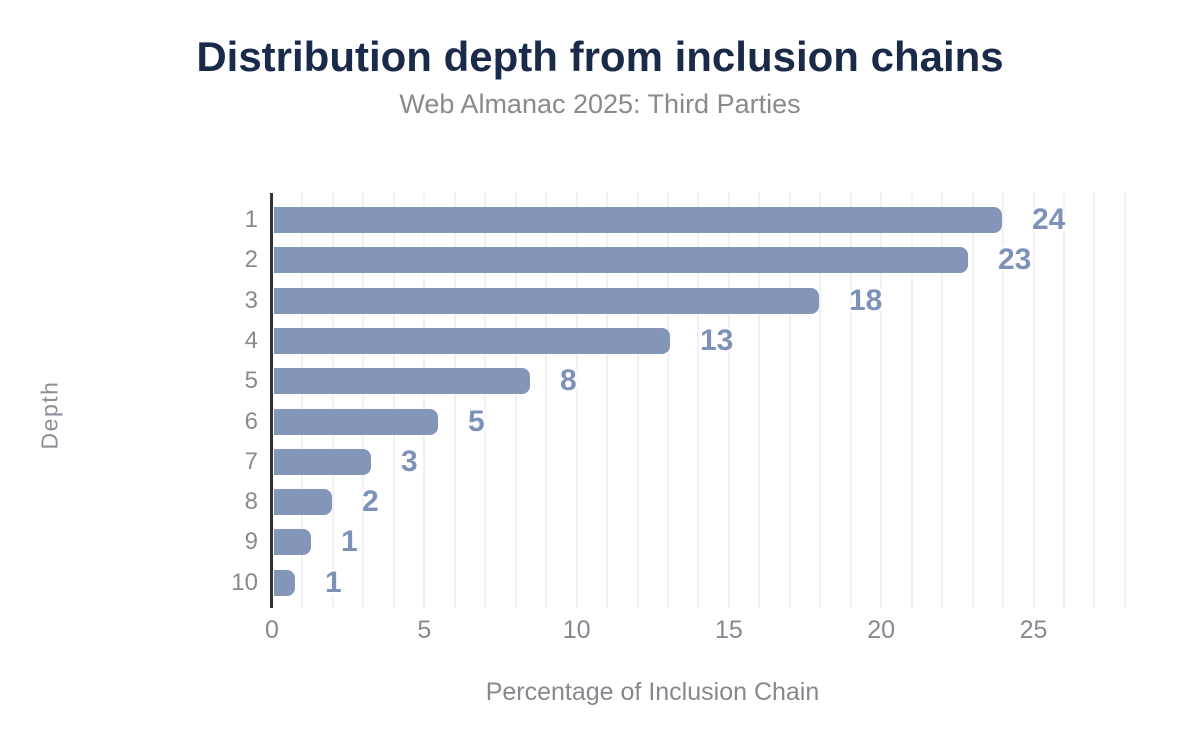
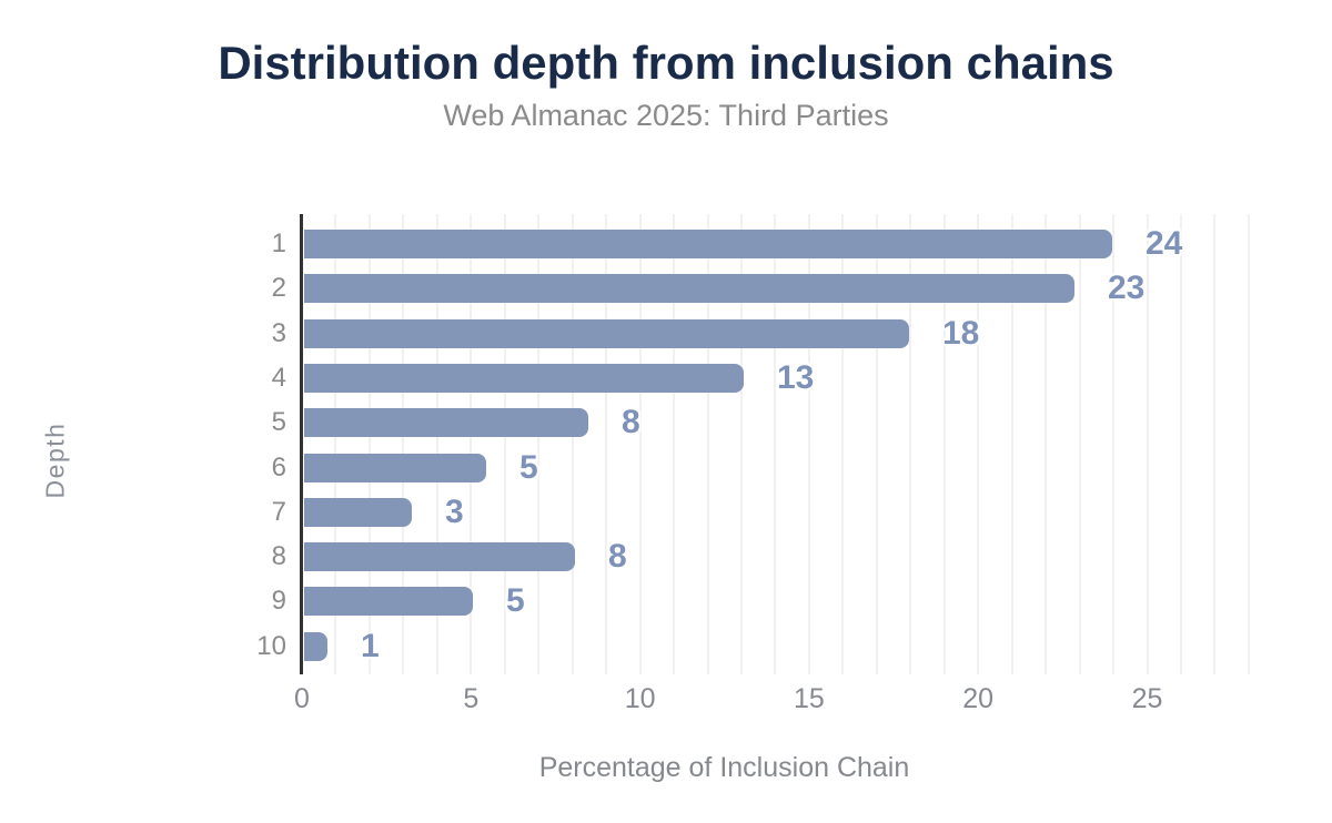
8: 2 -> 8
9: 1 -> 5
